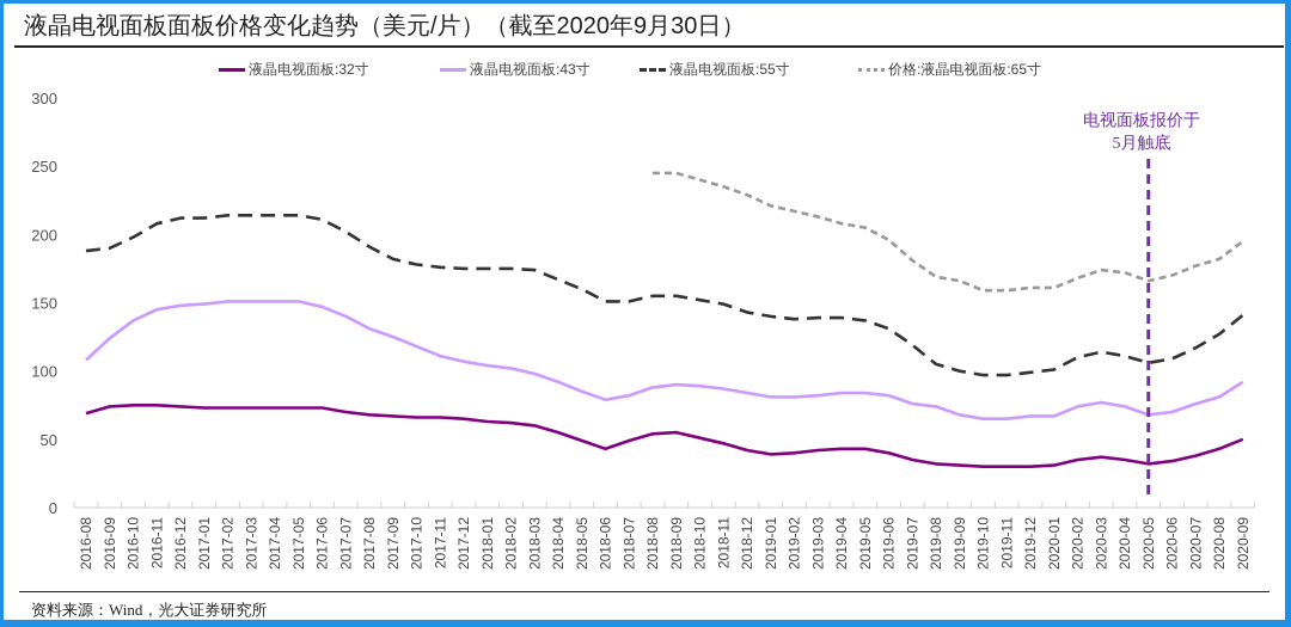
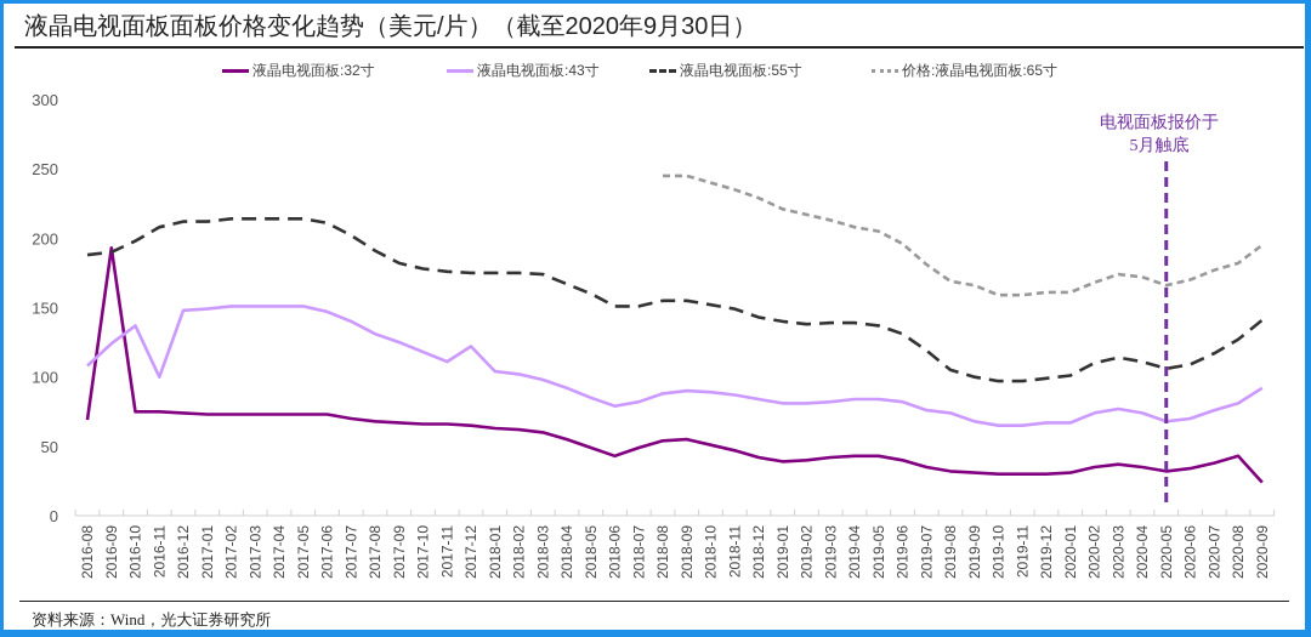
液晶电视面板:32寸/2016-09: 74 -> 193
液晶电视面板:43寸/2016-11: 145 -> 100
液晶电视面板:43寸/2017-12: 107 -> 122
液晶电视面板:32寸/2020-09: 50 -> 24
